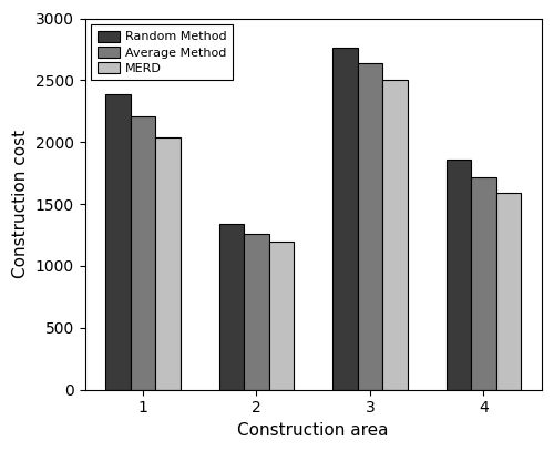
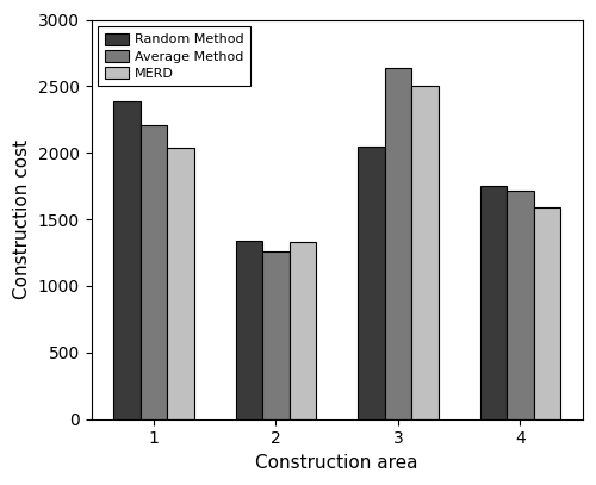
MERD/2: 1200 -> 1330
Random Method/3: 2760 -> 2050
Random Method/4: 1860 -> 1750
